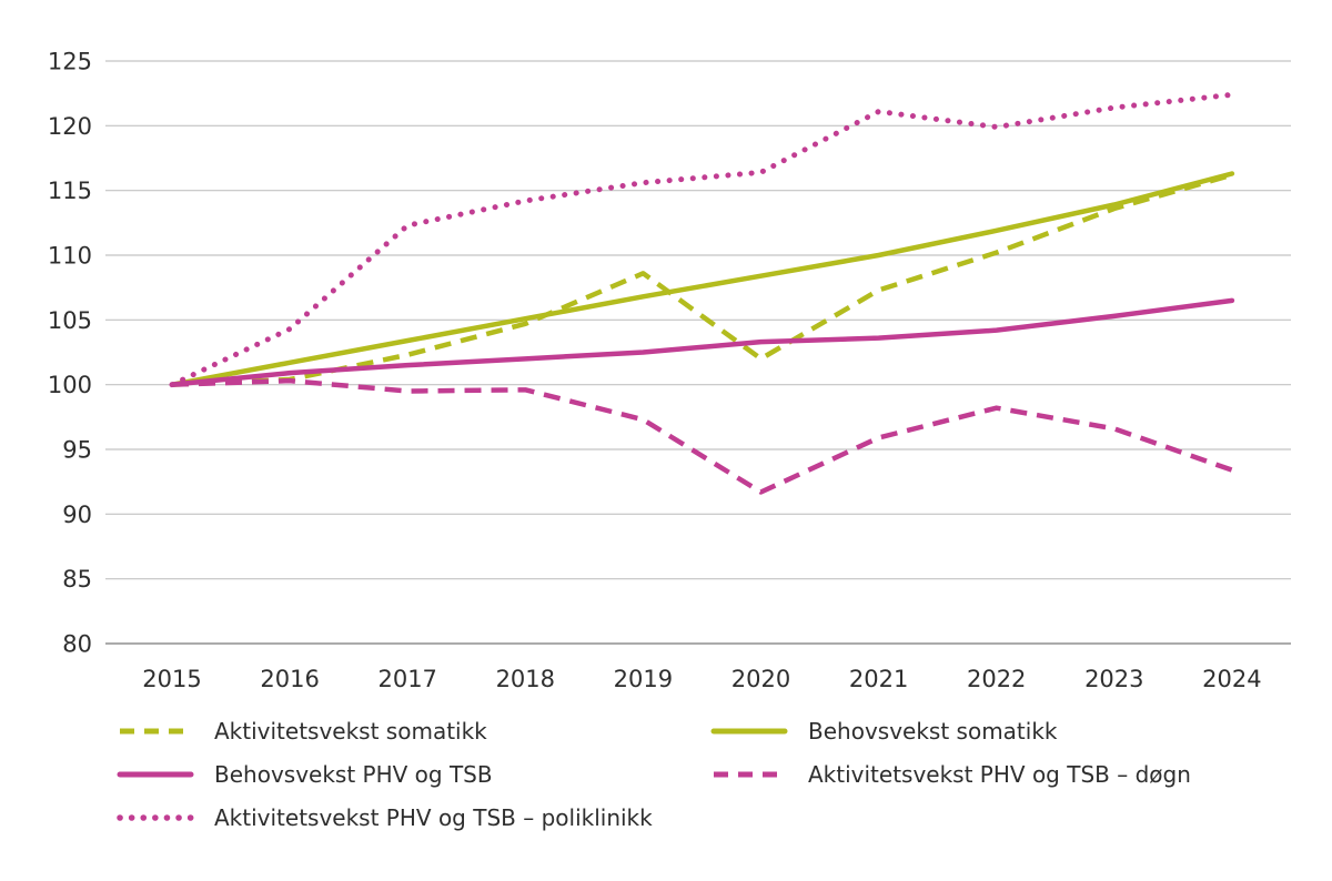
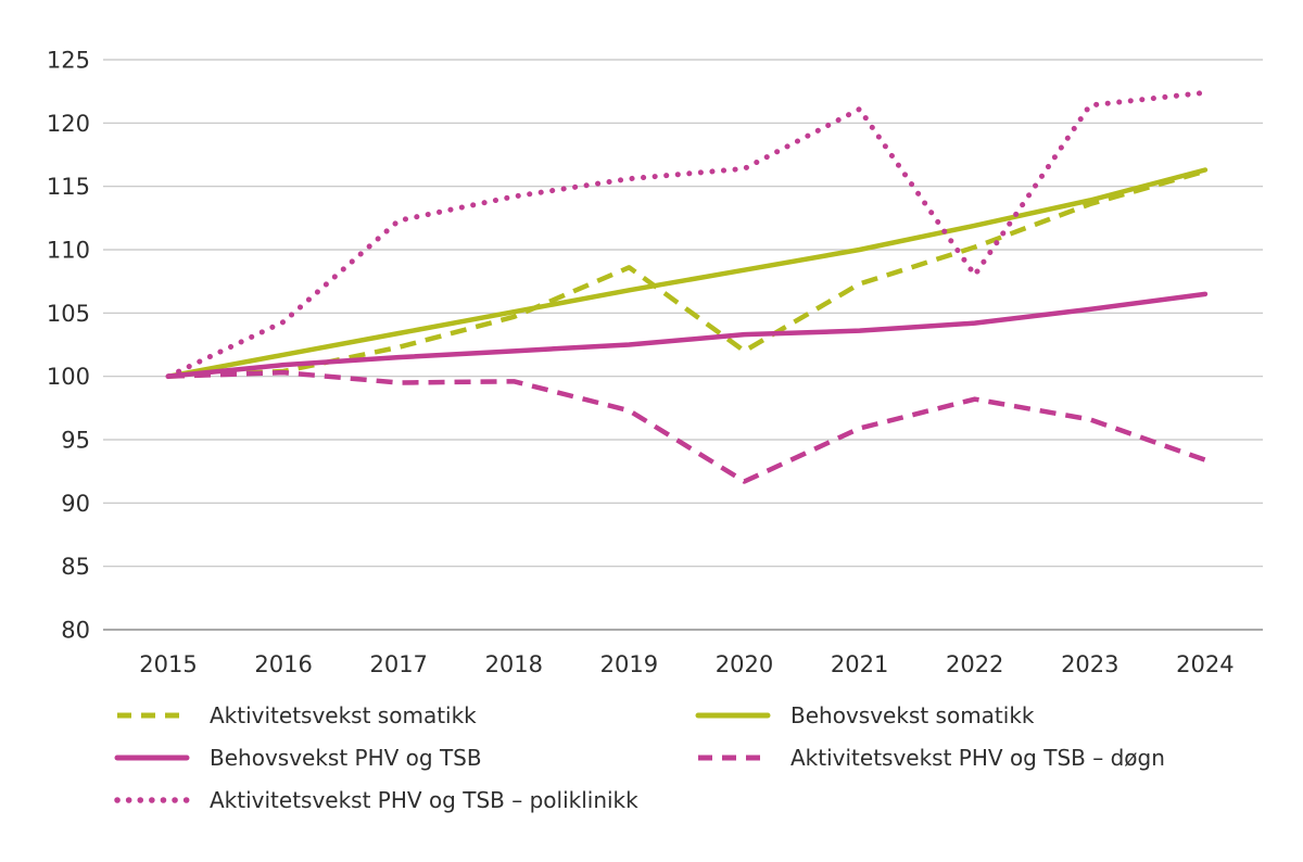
Aktivitetsvekst PHV og TSB – poliklinikk/2022: 119.9 -> 108.0
